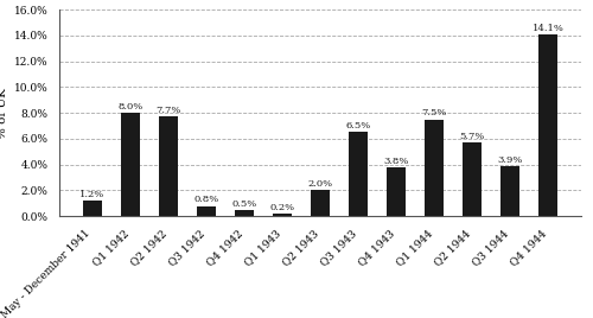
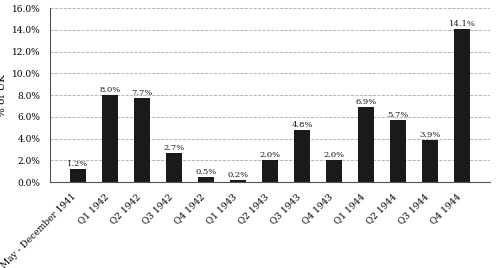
Q3 1942: 0.8% -> 2.7%
Q3 1943: 6.5% -> 4.8%
Q4 1943: 3.8% -> 2.0%
Q1 1944: 7.5% -> 6.9%
